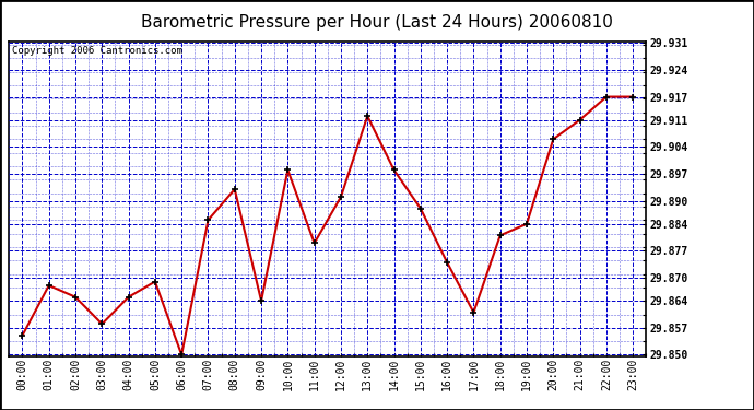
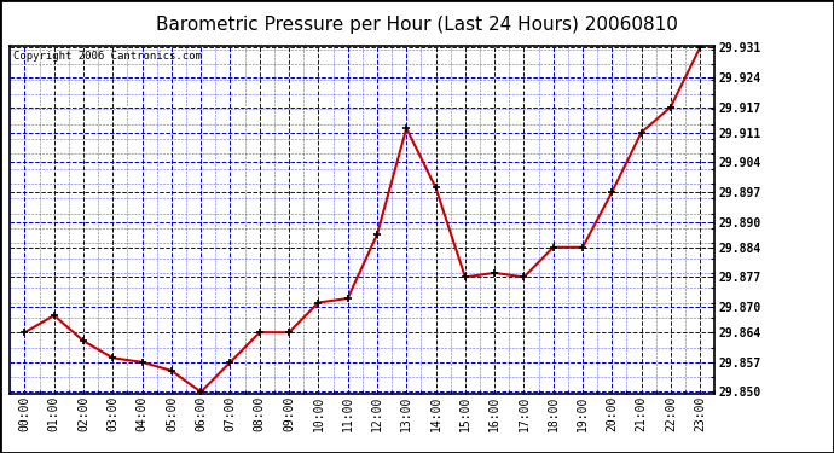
00:00: 29.855 -> 29.864
02:00: 29.865 -> 29.862
04:00: 29.865 -> 29.857
05:00: 29.869 -> 29.855
07:00: 29.885 -> 29.857
08:00: 29.893 -> 29.864
10:00: 29.898 -> 29.871
11:00: 29.879 -> 29.872
12:00: 29.891 -> 29.887
15:00: 29.888 -> 29.877
16:00: 29.874 -> 29.878
17:00: 29.861 -> 29.877
18:00: 29.881 -> 29.884
20:00: 29.906 -> 29.897
23:00: 29.917 -> 29.931
